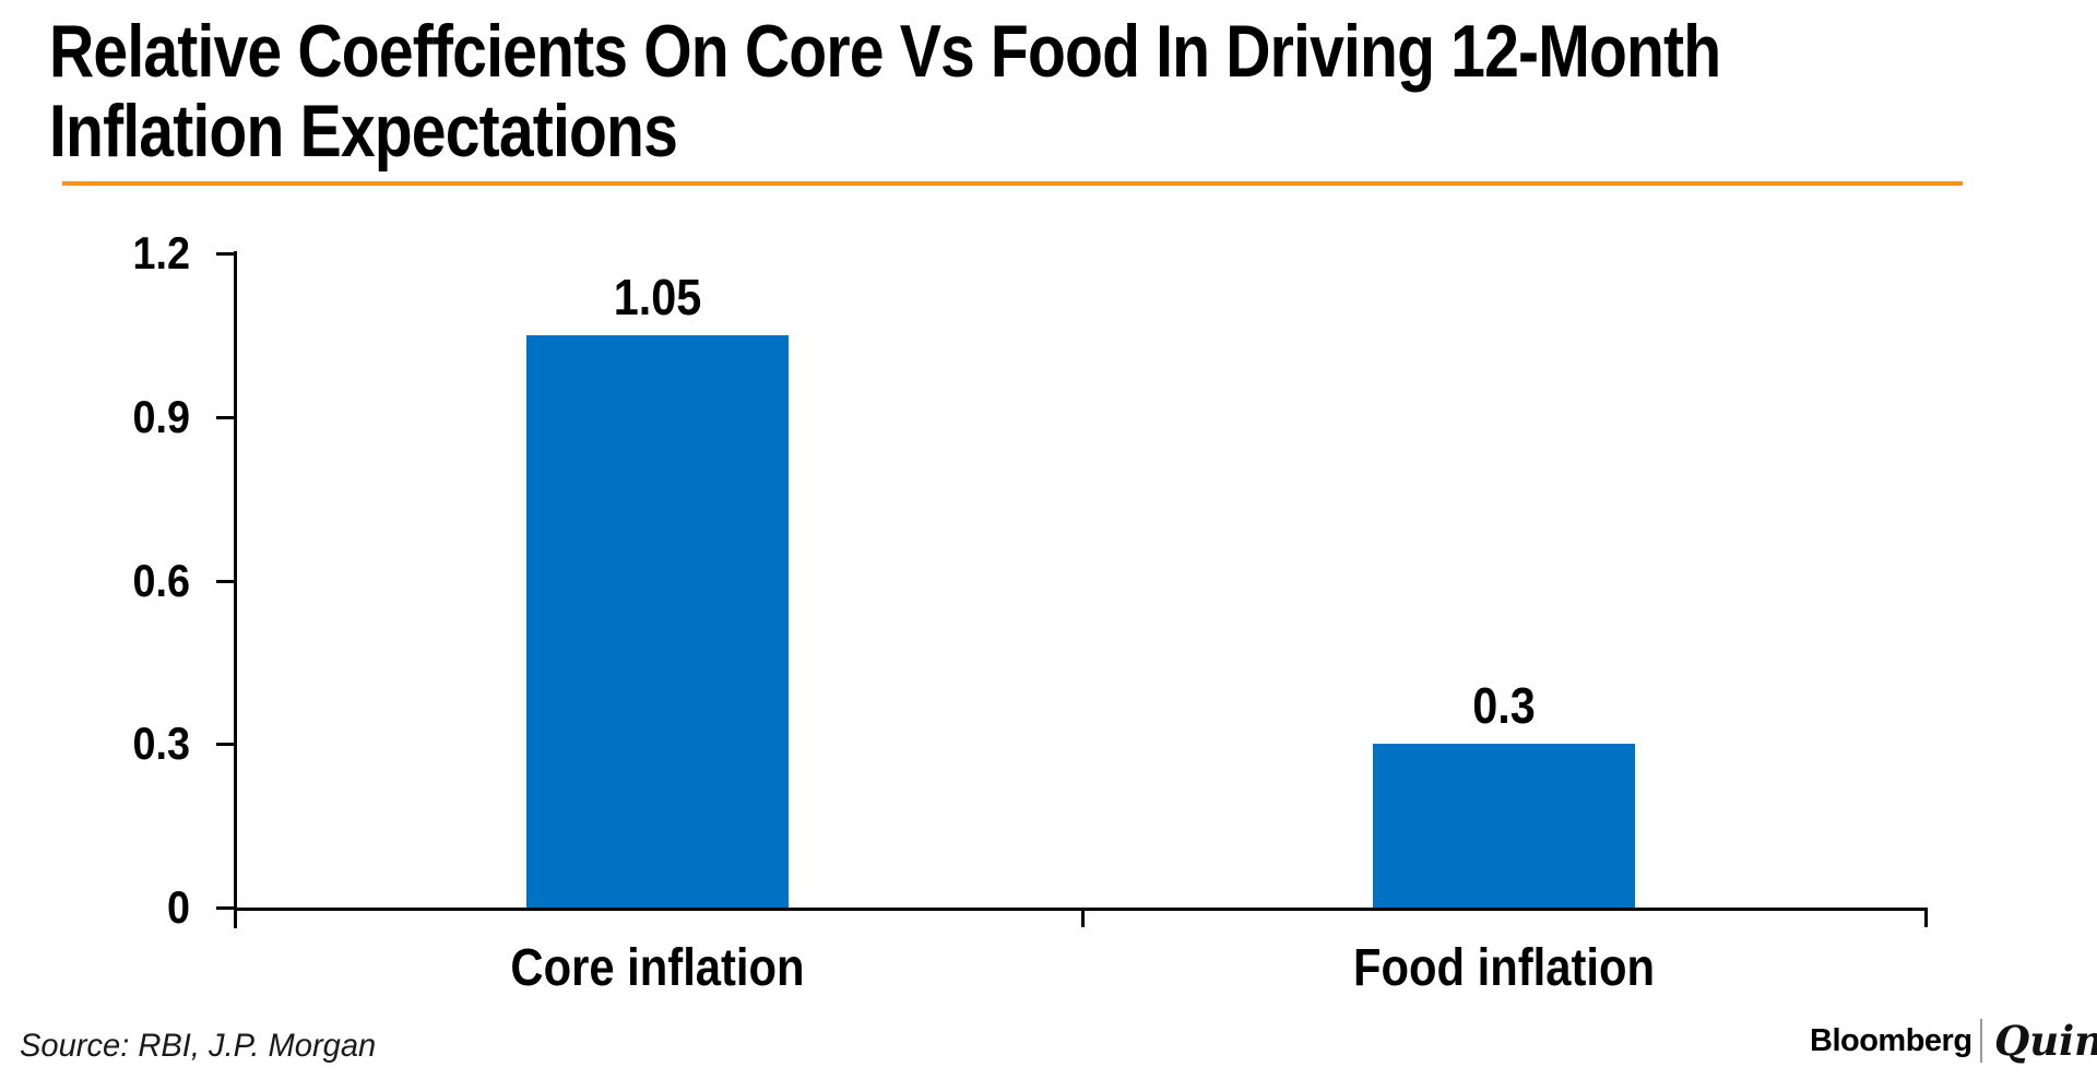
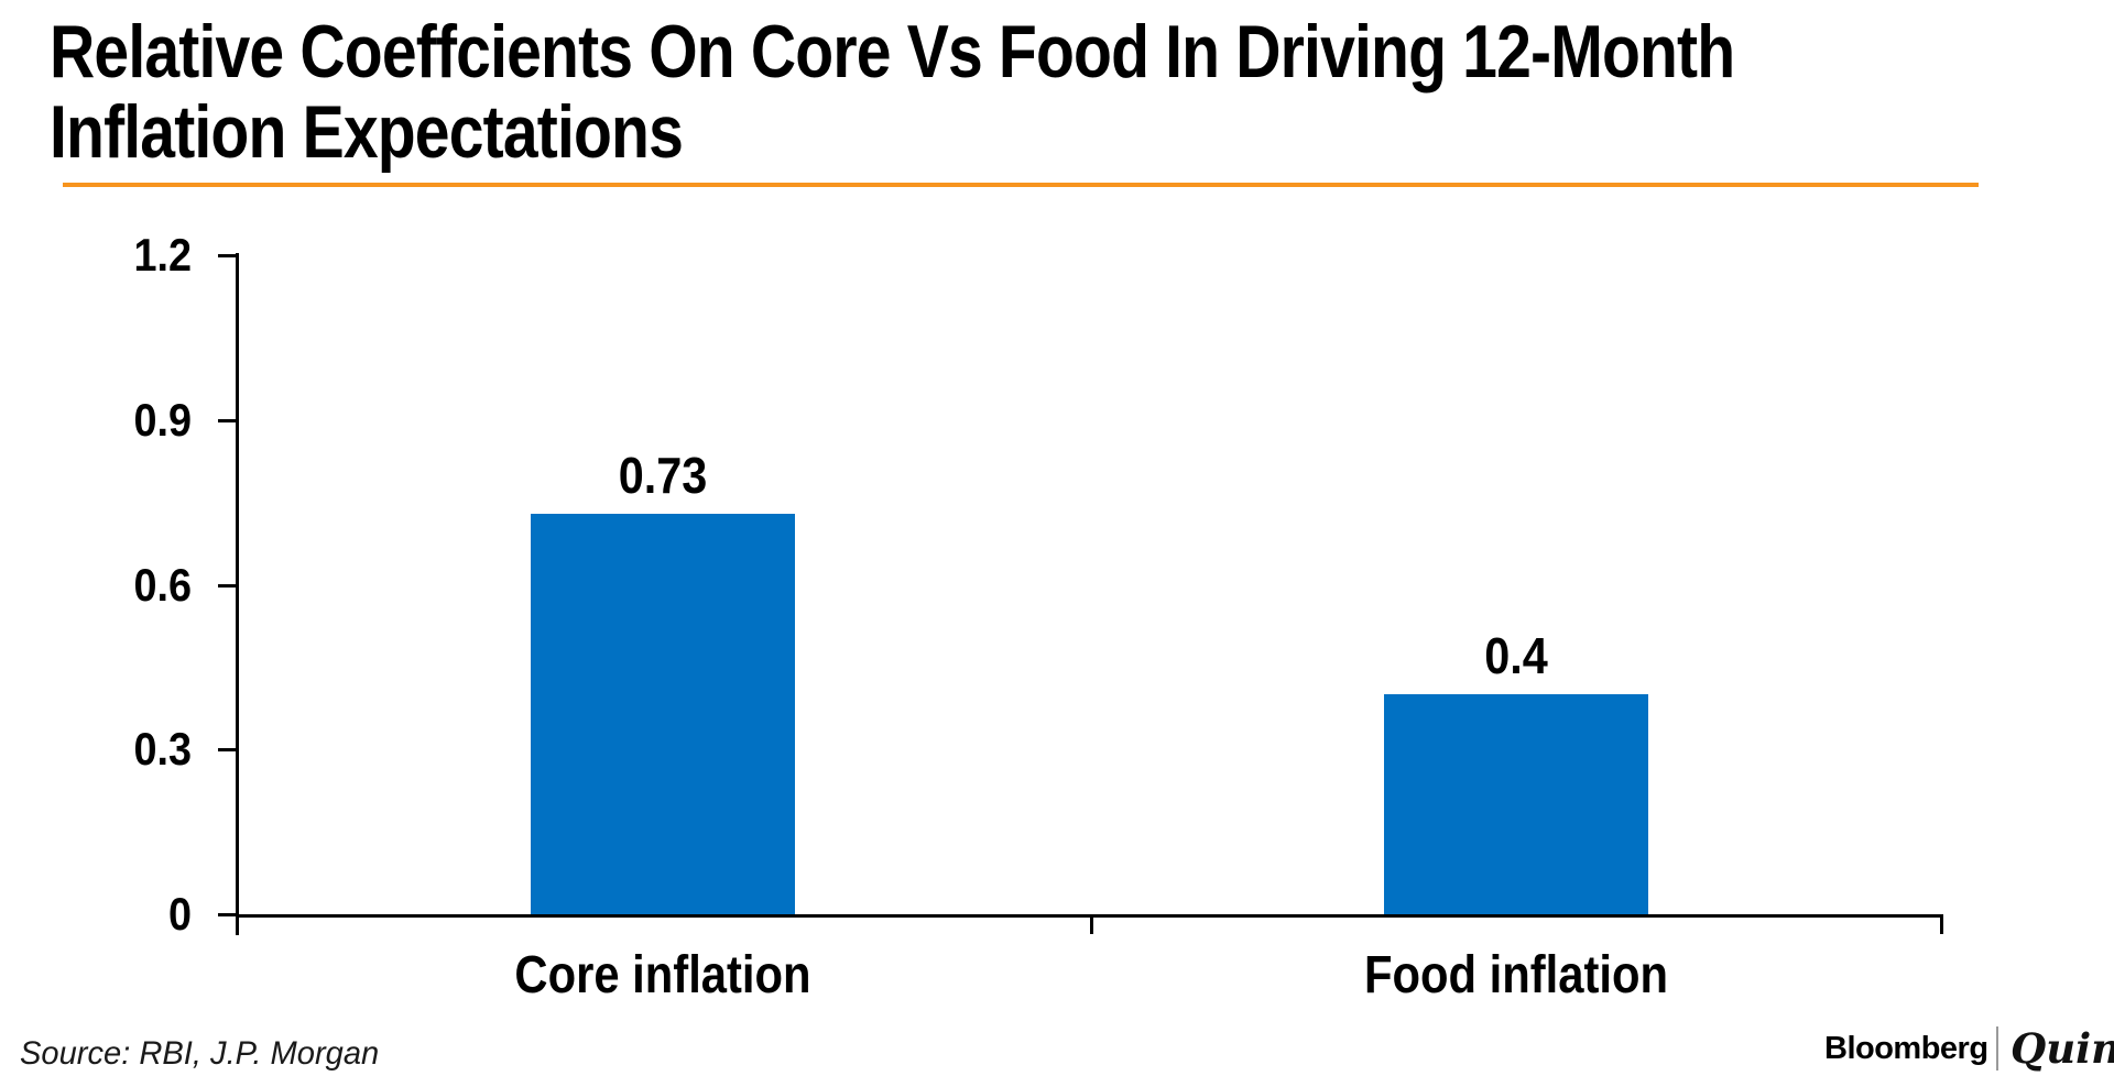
Core inflation: 1.05 -> 0.73
Food inflation: 0.3 -> 0.4
